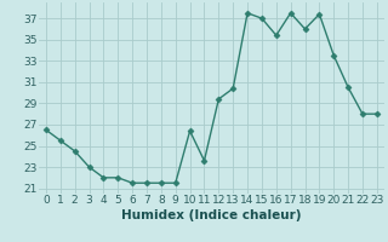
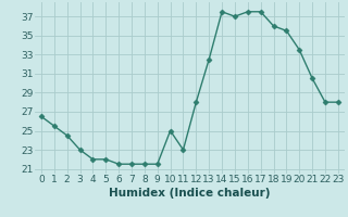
10: 26.4 -> 25.0
11: 23.6 -> 23.0
12: 29.4 -> 28.0
13: 30.4 -> 32.5
16: 35.4 -> 37.5
19: 37.4 -> 35.5
